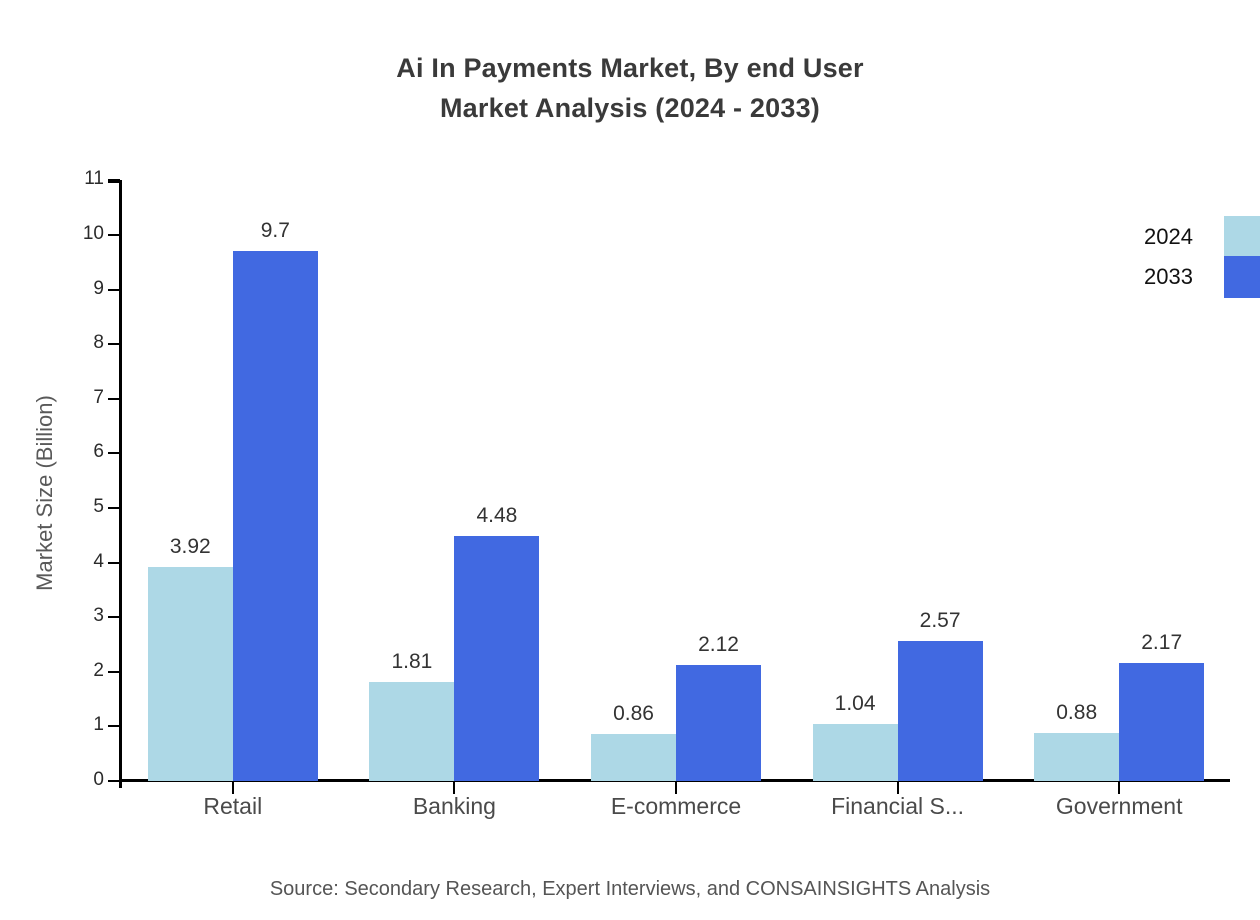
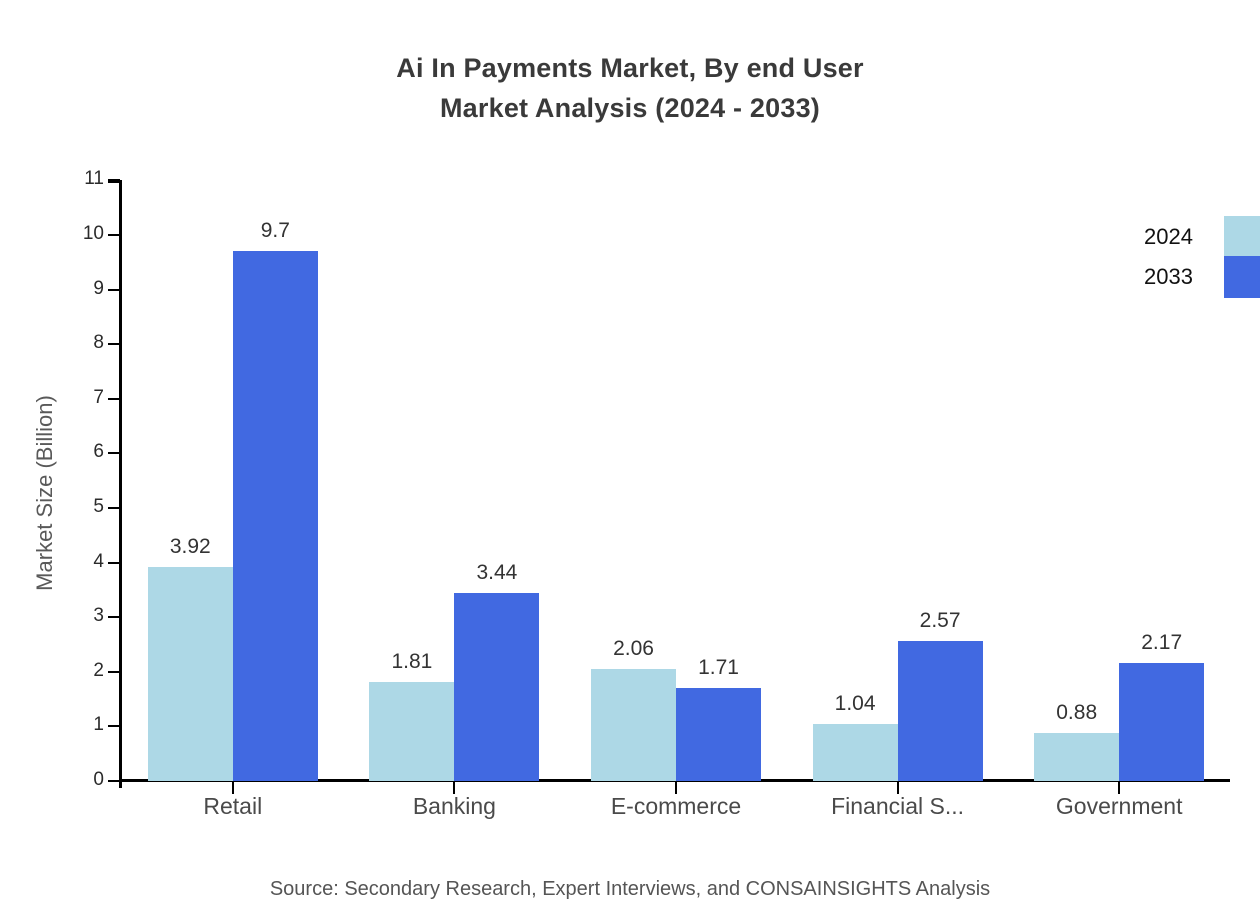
2033/Banking: 4.48 -> 3.44
2024/E-commerce: 0.86 -> 2.06
2033/E-commerce: 2.12 -> 1.71
